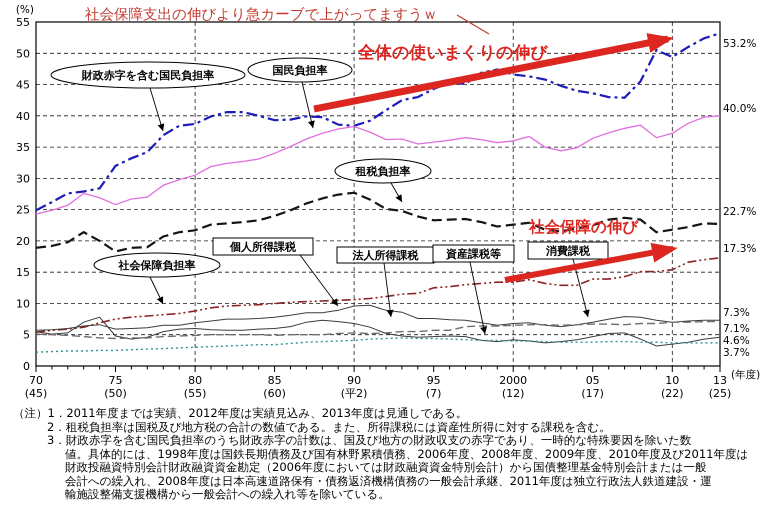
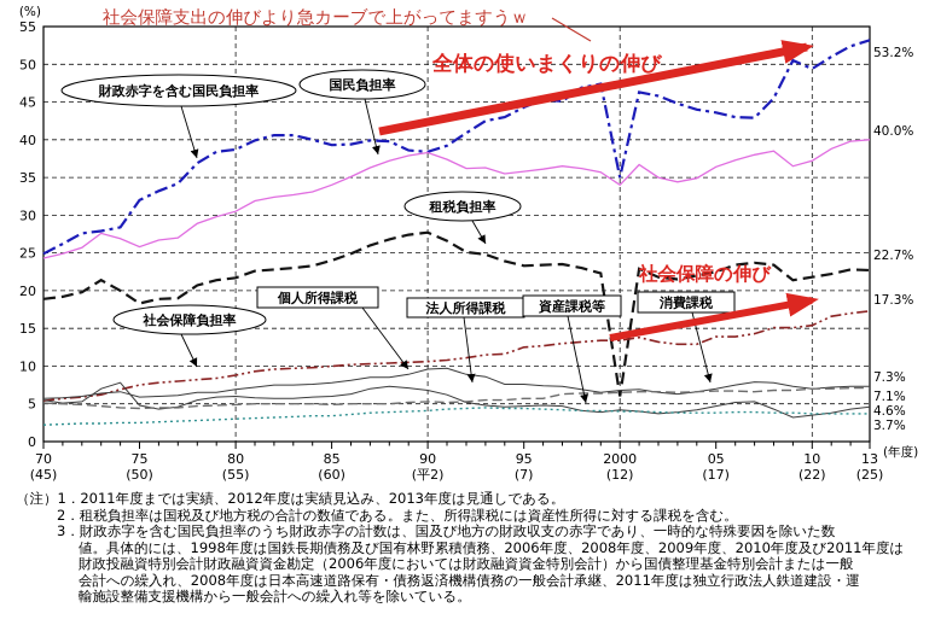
財政赤字を含む国民負担率/2000: 47 -> 35
国民負担率/2000: 36 -> 34
租税負担率/2000: 23 -> 6
